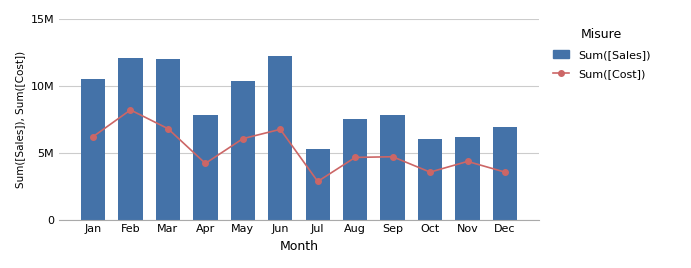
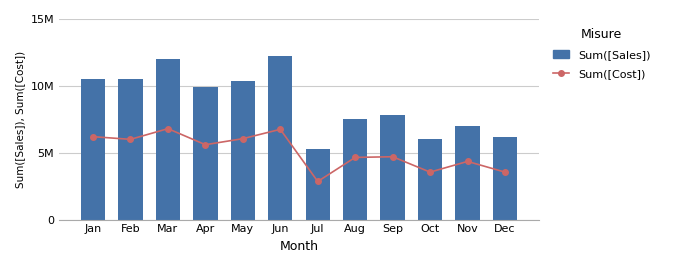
Sum([Sales])/Feb: 12.1M -> 10.5M
Sum([Cost])/Feb: 8.2M -> 6.0M
Sum([Sales])/Apr: 7.8M -> 9.9M
Sum([Cost])/Apr: 4.2M -> 5.6M
Sum([Sales])/Nov: 6.2M -> 7.0M
Sum([Sales])/Dec: 6.9M -> 6.2M
